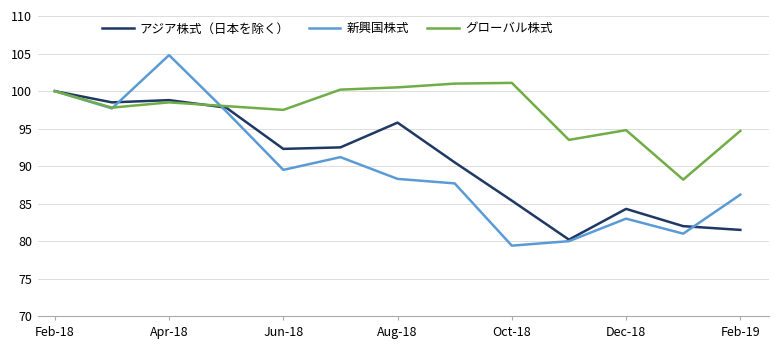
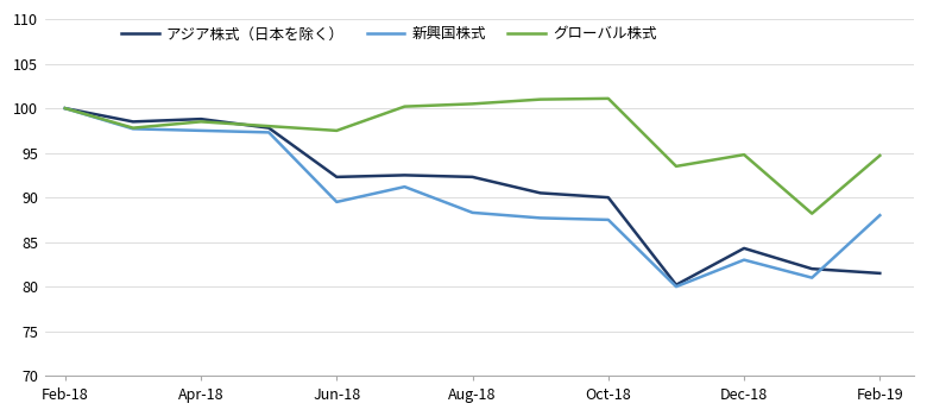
新興国株式/Apr-18: 104.8 -> 97.5
アジア株式（日本を除く）/Aug-18: 95.8 -> 92.3
アジア株式（日本を除く）/Oct-18: 85.4 -> 90.0
新興国株式/Oct-18: 79.4 -> 87.5
新興国株式/Feb-19: 86.2 -> 88.0
